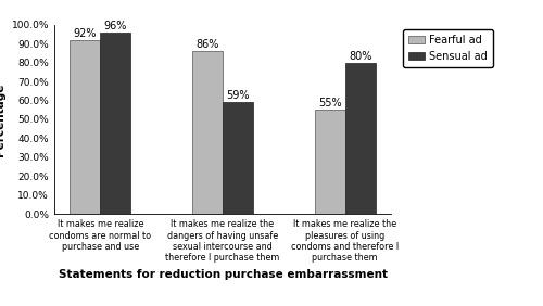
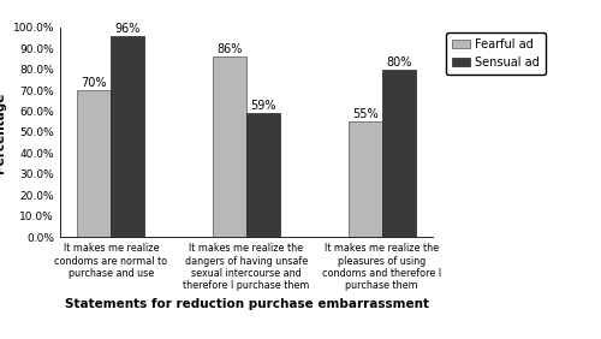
Fearful ad/It makes me realize condoms are normal to purchase and use: 92% -> 70%
